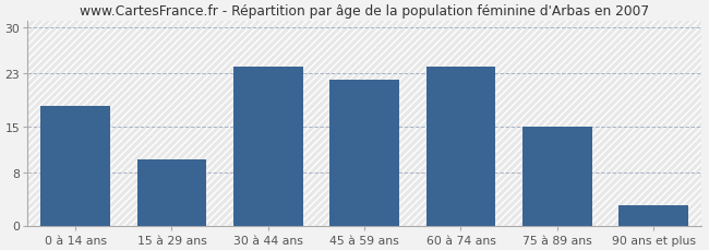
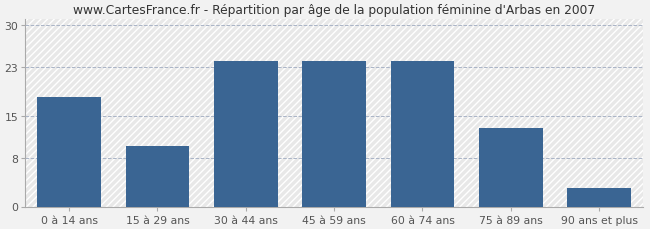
45 à 59 ans: 22 -> 24
75 à 89 ans: 15 -> 13
